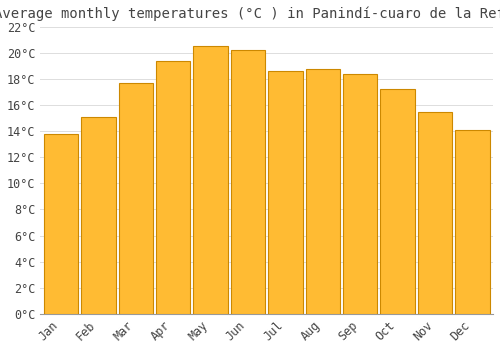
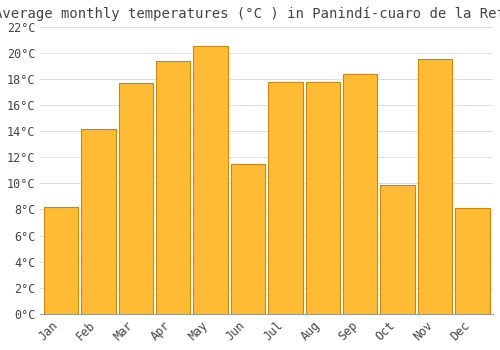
Jan: 13.8°C -> 8.2°C
Feb: 15.1°C -> 14.2°C
Jun: 20.2°C -> 11.5°C
Jul: 18.6°C -> 17.8°C
Aug: 18.8°C -> 17.8°C
Oct: 17.2°C -> 9.9°C
Nov: 15.5°C -> 19.5°C
Dec: 14.1°C -> 8.1°C
